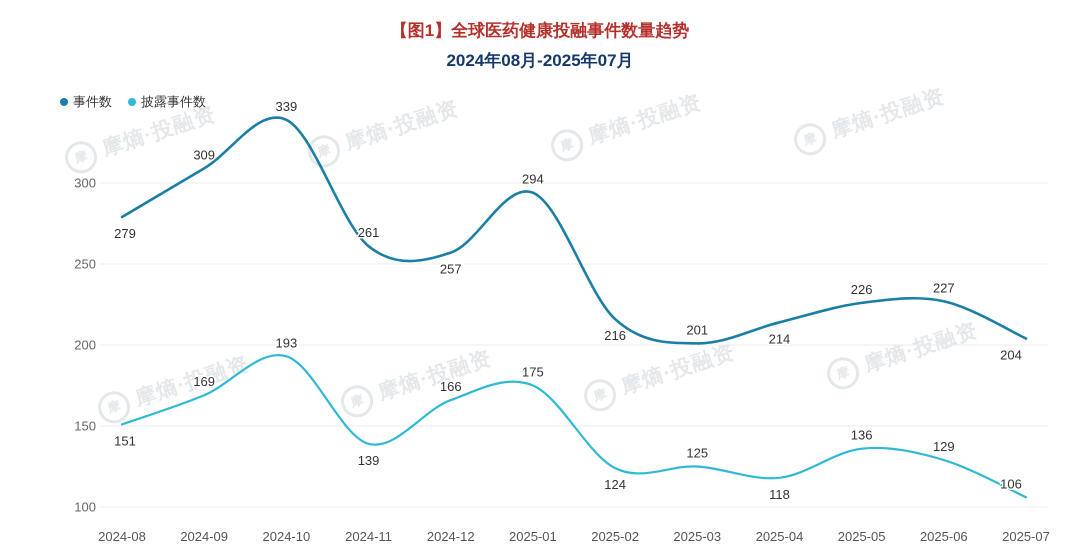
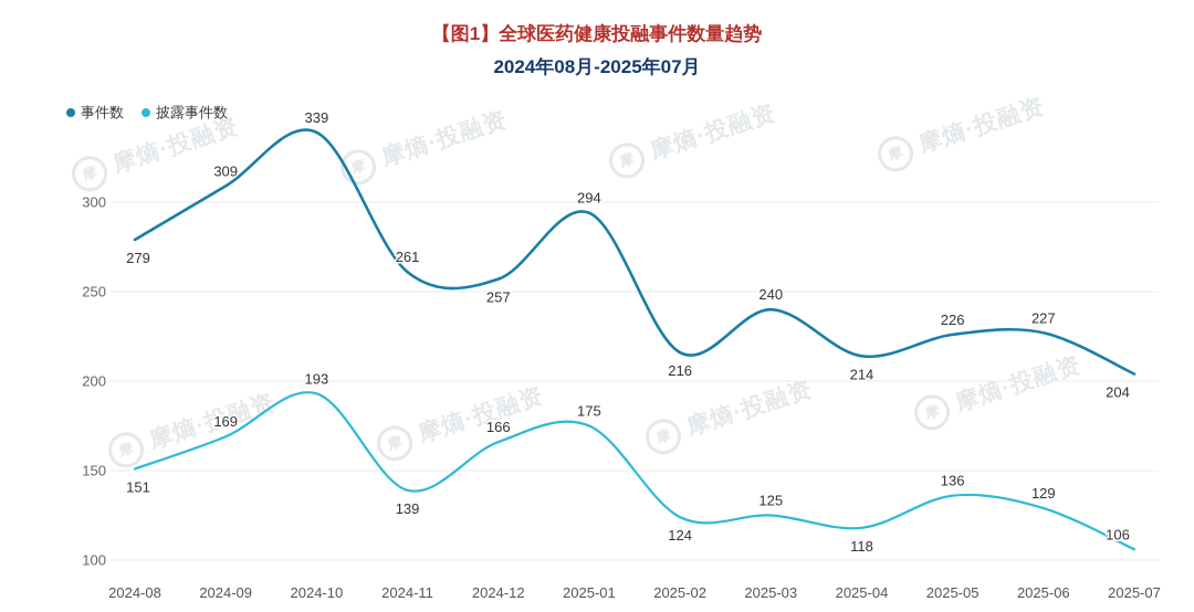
事件数/2025-03: 201 -> 240
